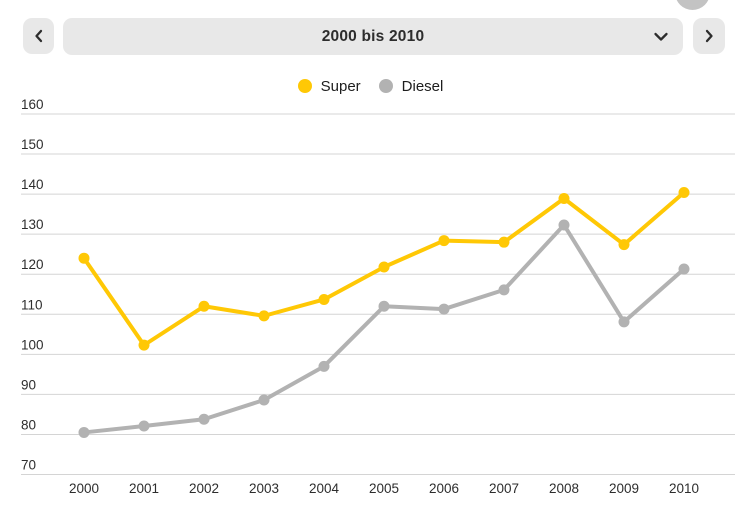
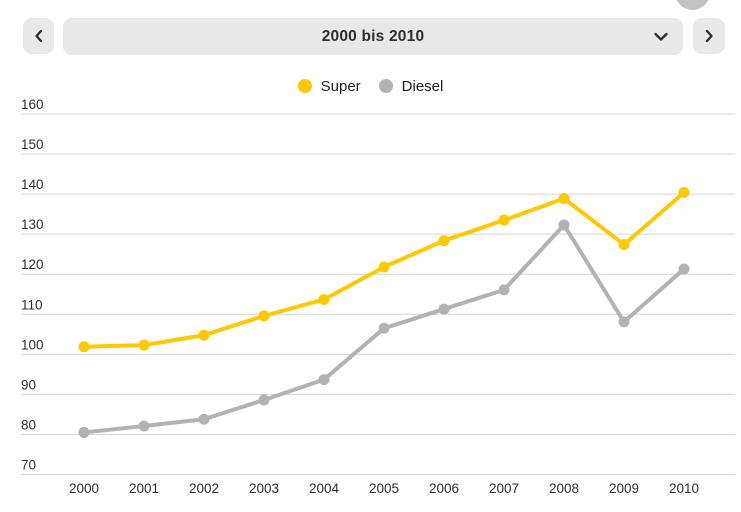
Super/2000: 124 -> 102
Super/2002: 112 -> 105
Diesel/2004: 97 -> 94
Diesel/2005: 112 -> 106
Super/2007: 128 -> 134
